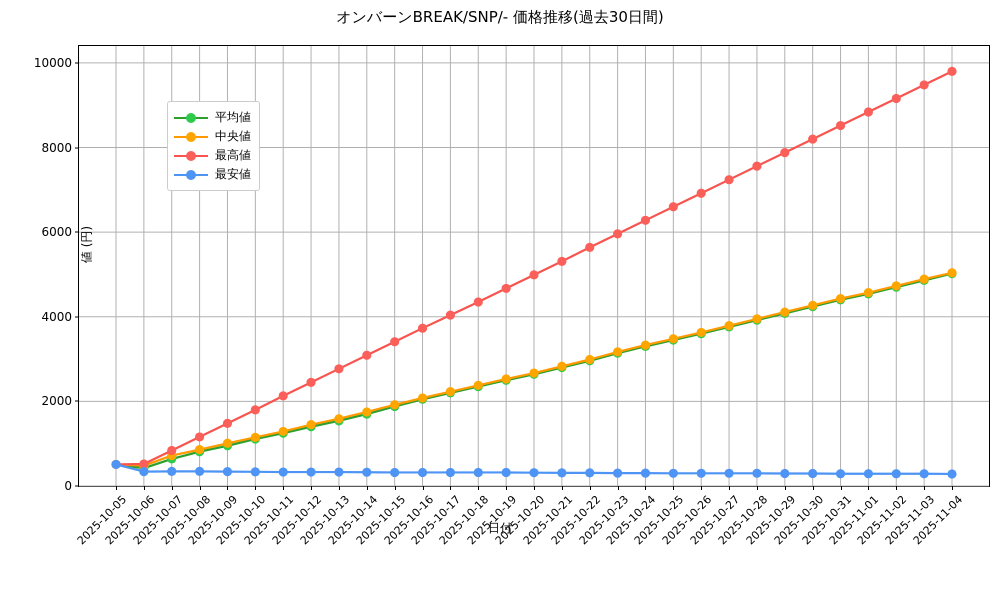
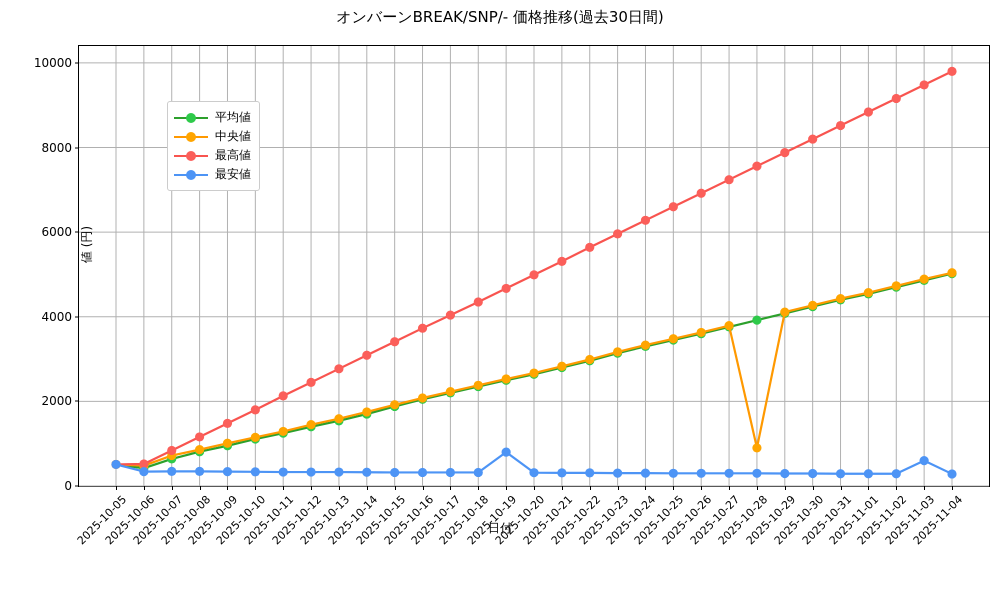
最安値/2025-10-19: 300 -> 800
中央値/2025-10-28: 4000 -> 900
最安値/2025-11-03: 300 -> 600
